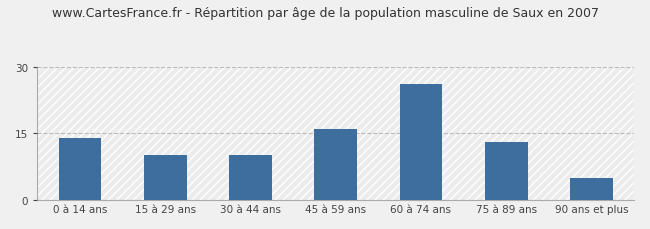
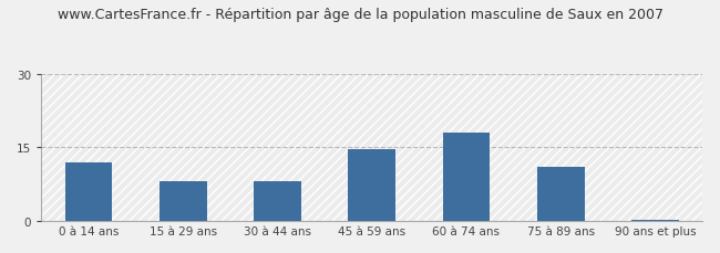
0 à 14 ans: 14.0 -> 12.0
15 à 29 ans: 10.0 -> 8.0
30 à 44 ans: 10.0 -> 8.0
45 à 59 ans: 16.0 -> 14.5
60 à 74 ans: 26.0 -> 18.0
75 à 89 ans: 13.0 -> 11.0
90 ans et plus: 5.0 -> 0.3
